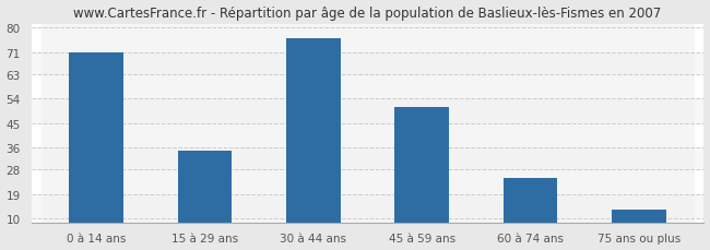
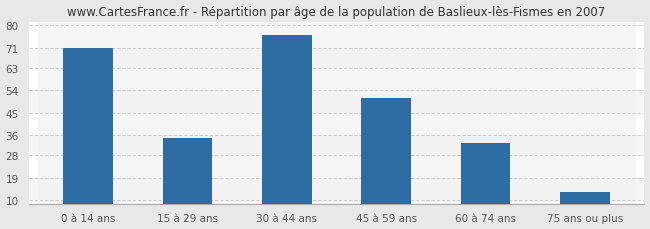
60 à 74 ans: 25 -> 33
